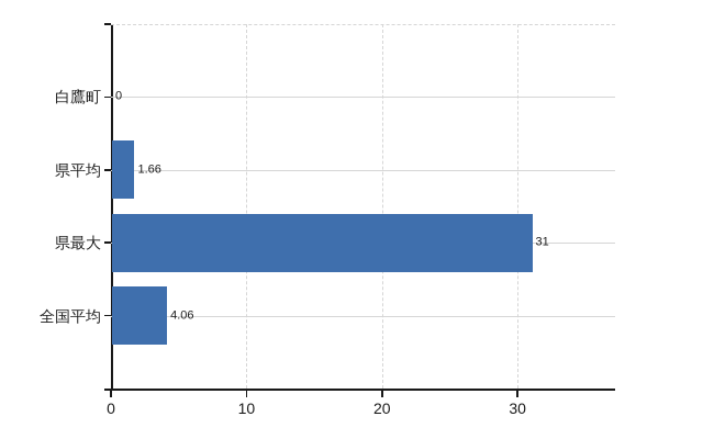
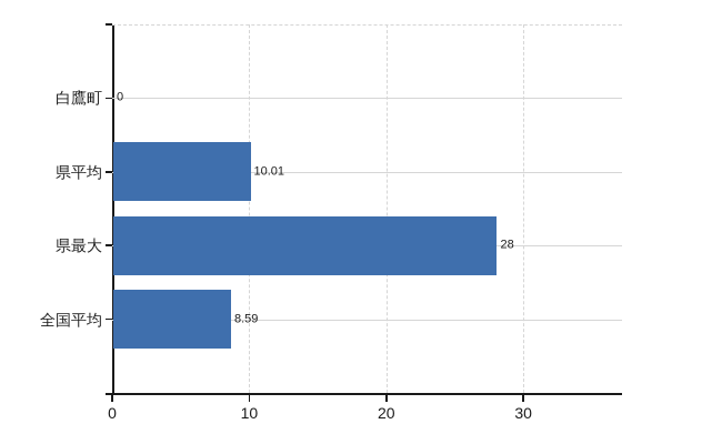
県平均: 1.66 -> 10.01
県最大: 31 -> 28
全国平均: 4.06 -> 8.59
